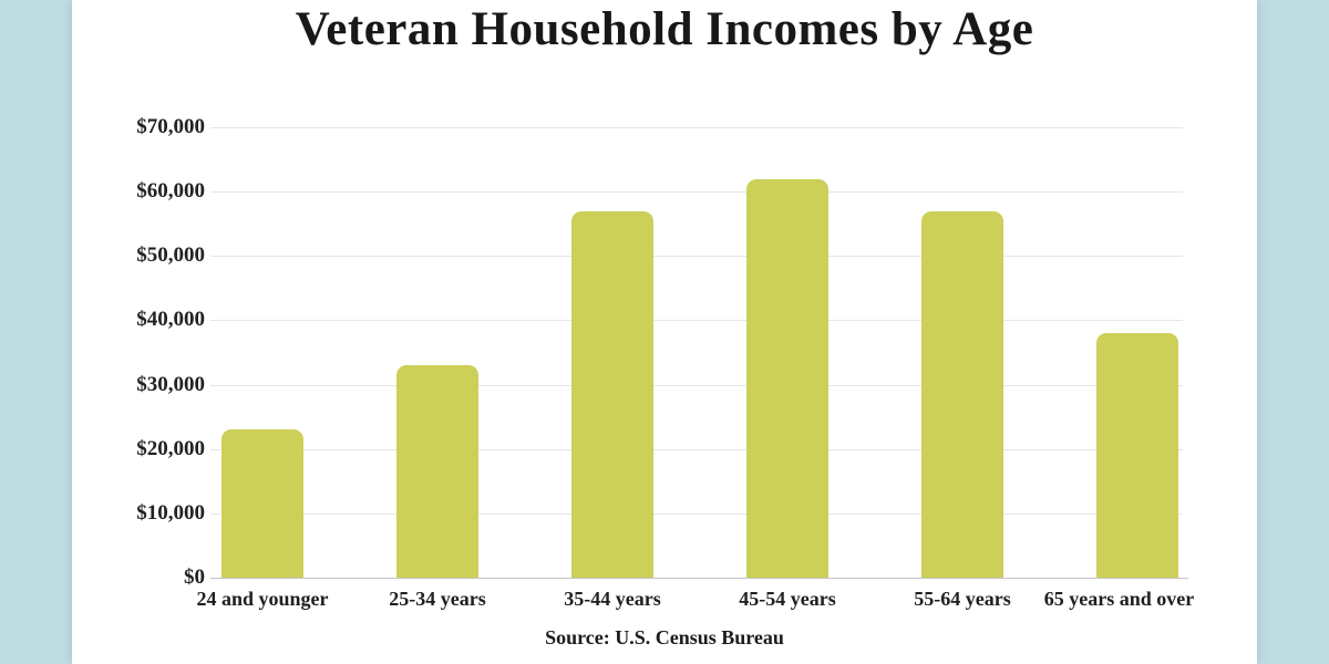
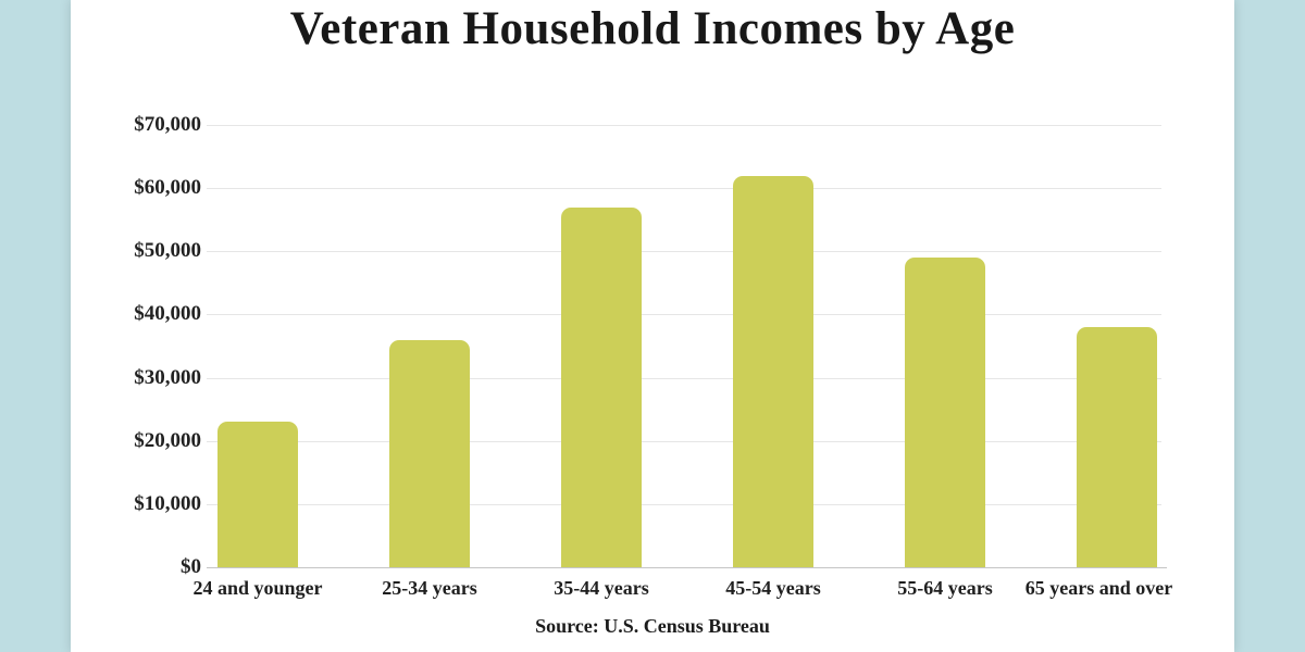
25-34 years: $33000 -> $36000
55-64 years: $57000 -> $49000
